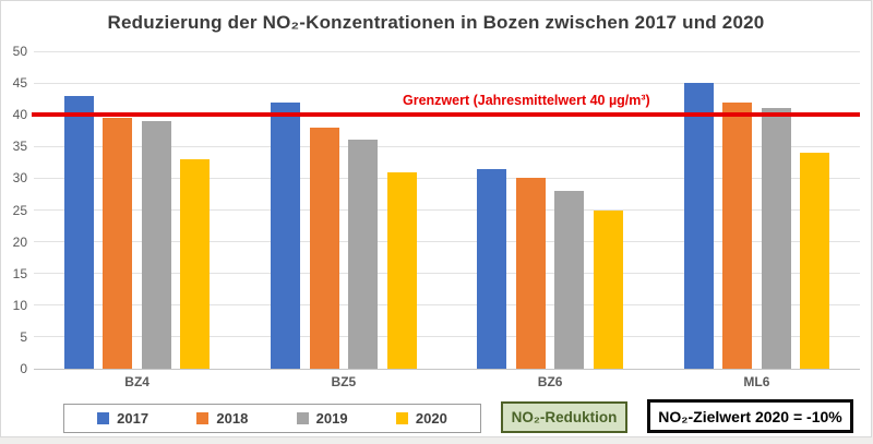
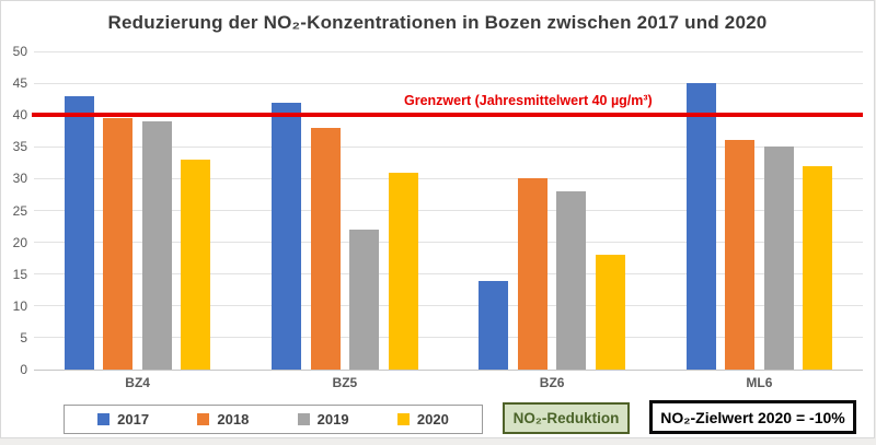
2019/BZ5: 36 -> 22
2017/BZ6: 32 -> 14
2020/BZ6: 25 -> 18
2018/ML6: 42 -> 36
2019/ML6: 41 -> 35
2020/ML6: 34 -> 32
